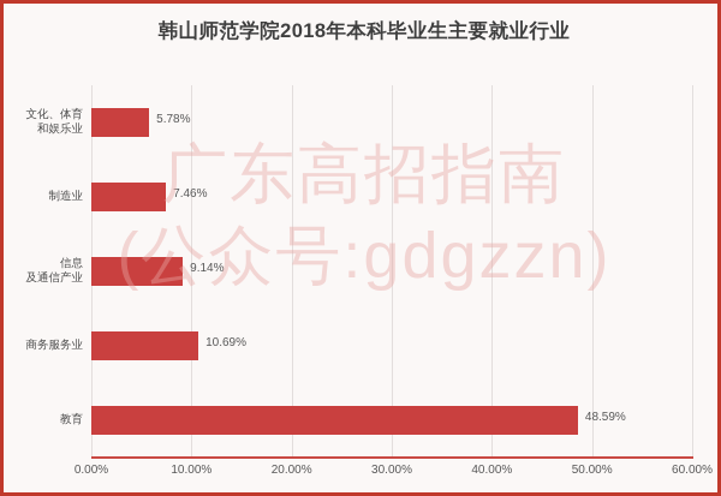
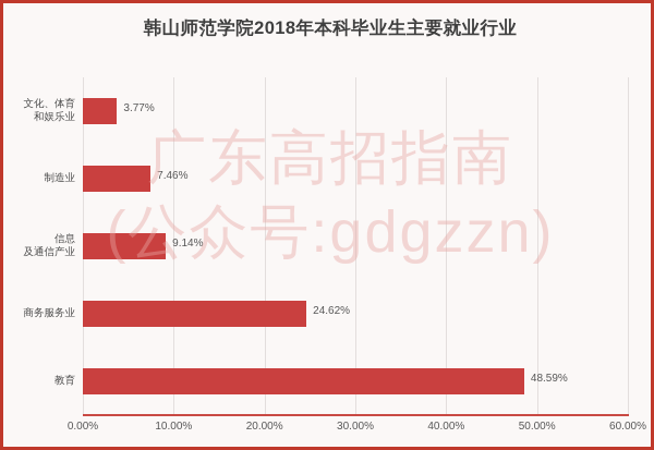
文化、体育 和娱乐业: 5.78% -> 3.77%
商务服务业: 10.69% -> 24.62%
